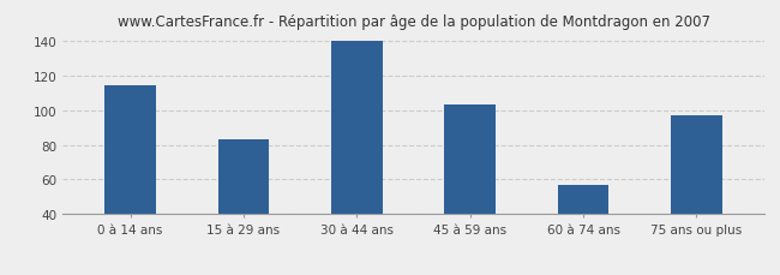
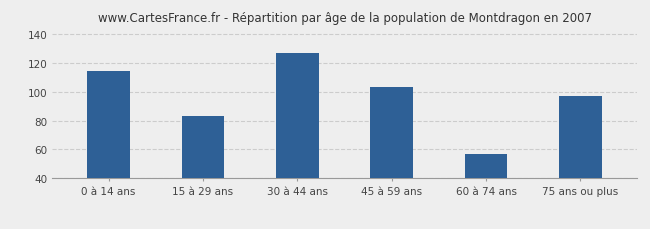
30 à 44 ans: 140 -> 127
